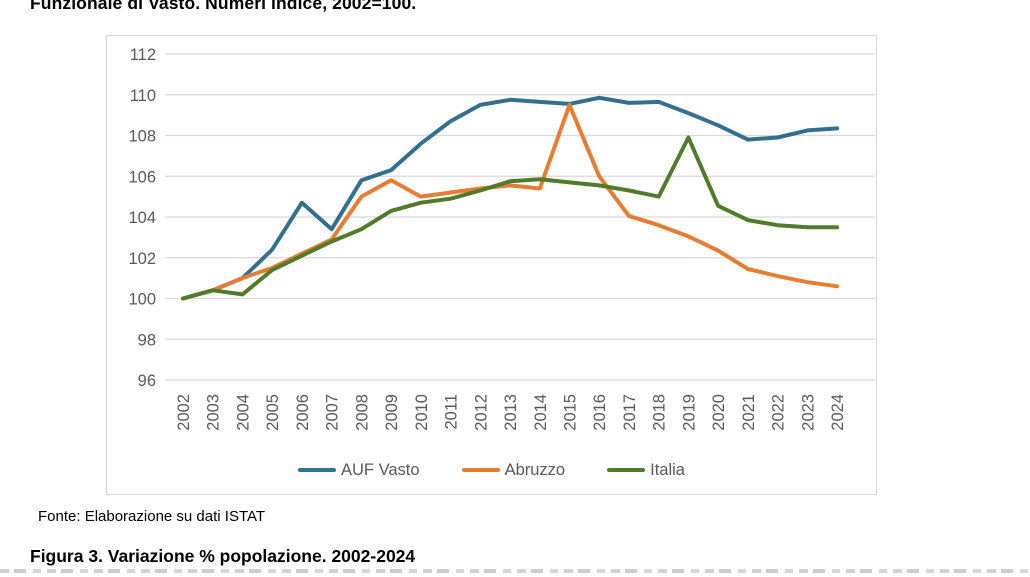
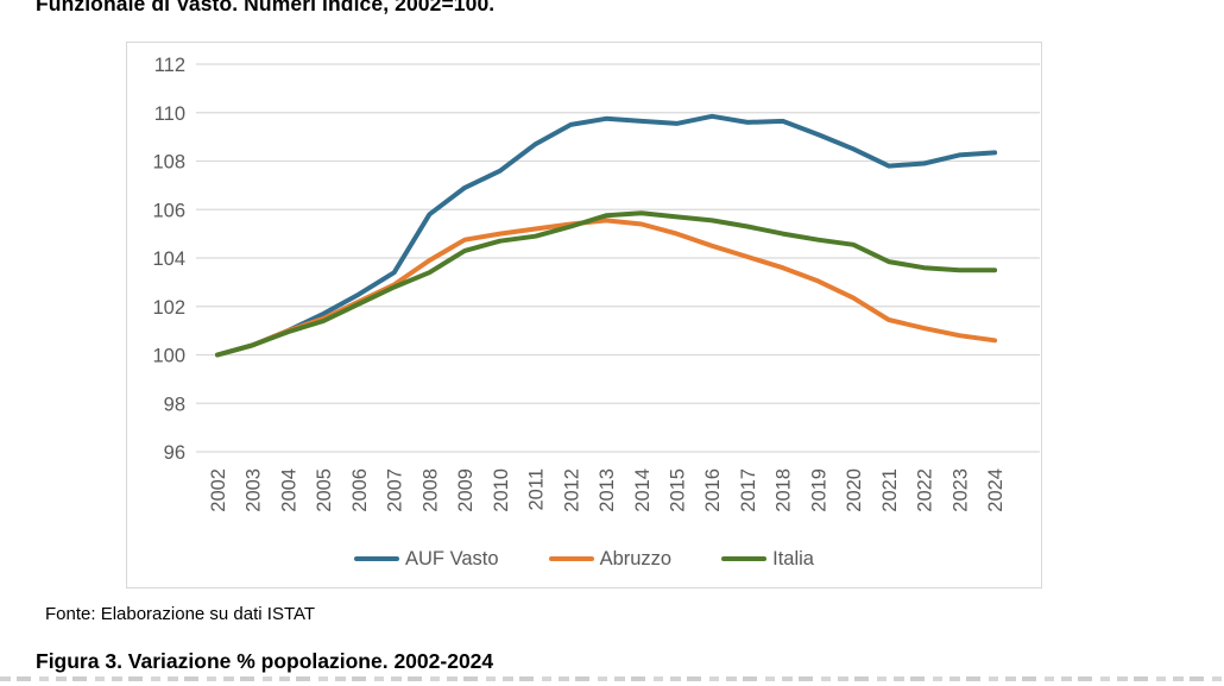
Italia/2004: 100.2 -> 101.0
AUF Vasto/2005: 102.4 -> 101.7
AUF Vasto/2006: 104.7 -> 102.5
Abruzzo/2008: 105.0 -> 103.9
AUF Vasto/2009: 106.3 -> 106.9
Abruzzo/2009: 105.8 -> 104.8
Abruzzo/2015: 109.5 -> 105.0
Abruzzo/2016: 106.0 -> 104.5
Italia/2019: 107.9 -> 104.8
